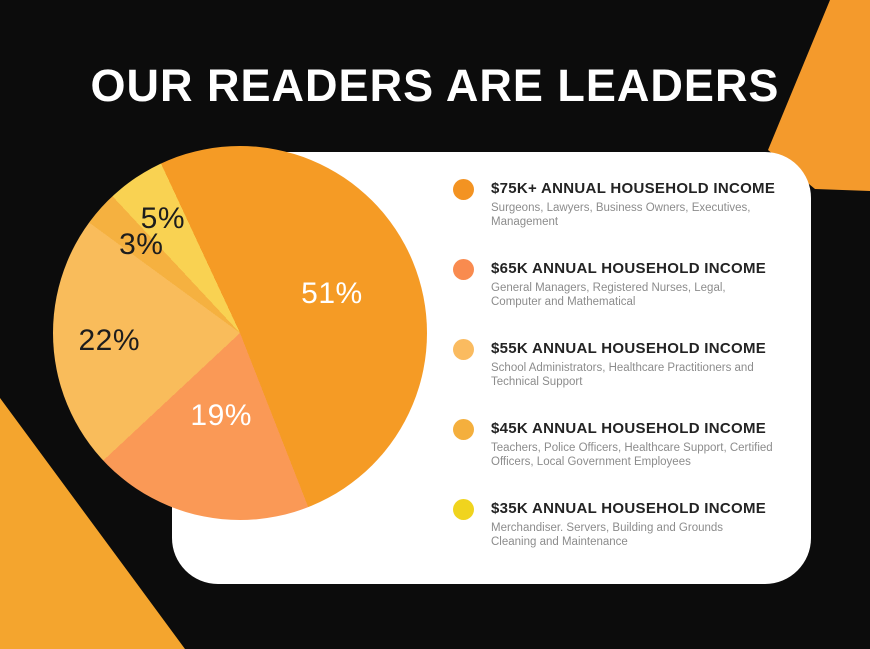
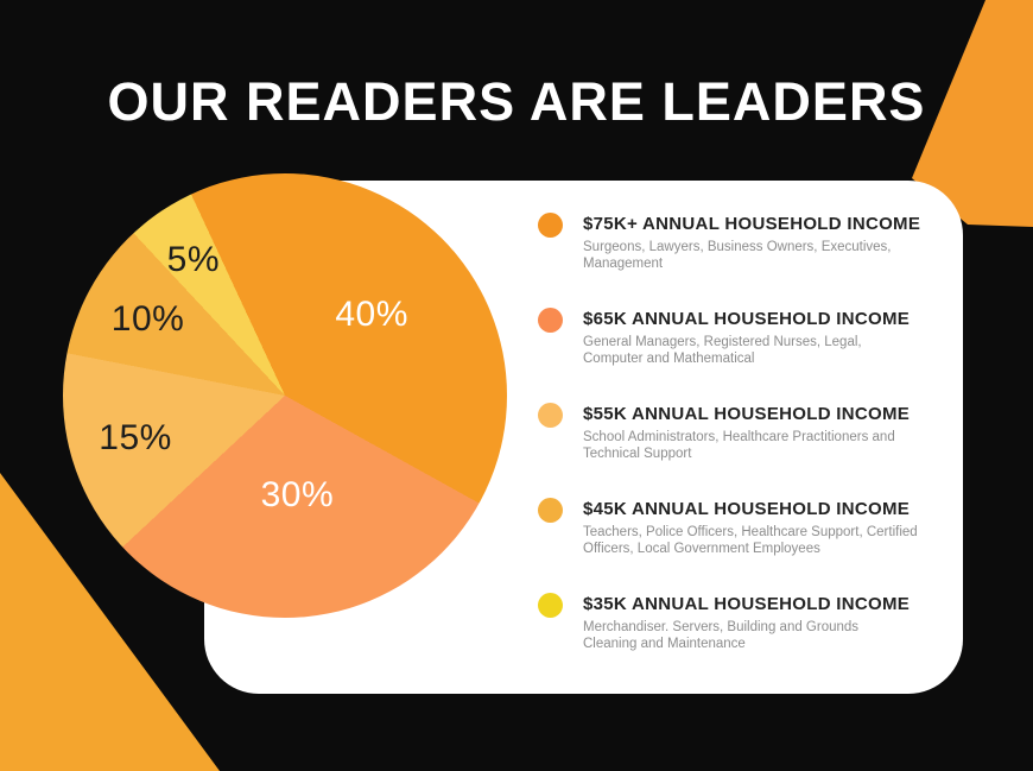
$75K+ ANNUAL HOUSEHOLD INCOME: 51% -> 40%
$65K ANNUAL HOUSEHOLD INCOME: 19% -> 30%
$55K ANNUAL HOUSEHOLD INCOME: 22% -> 15%
$45K ANNUAL HOUSEHOLD INCOME: 3% -> 10%
